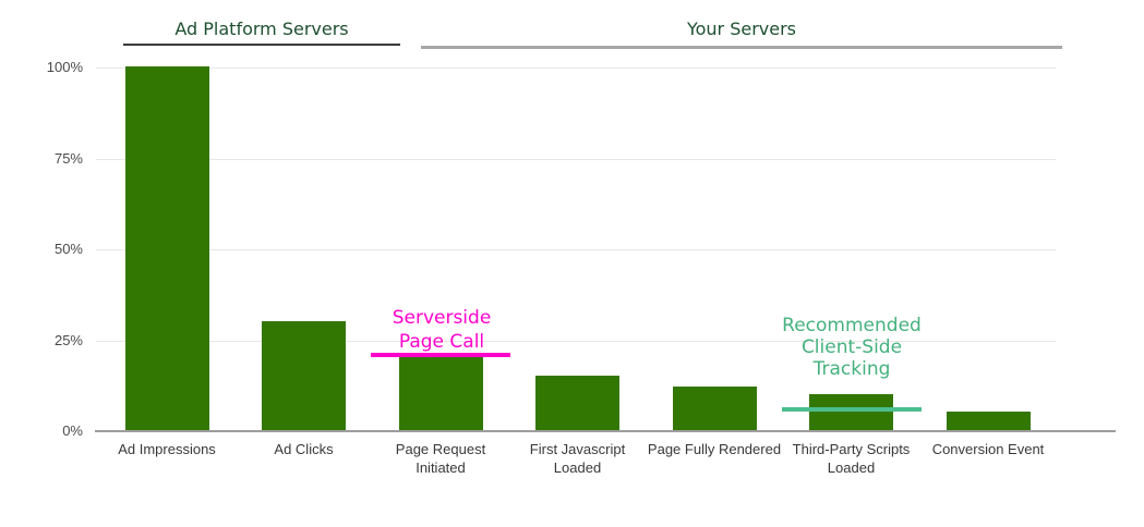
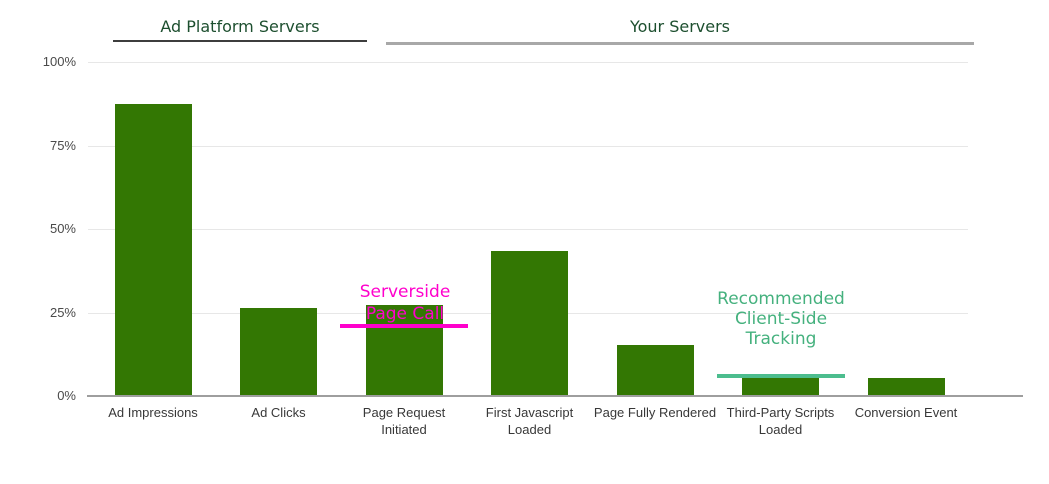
Ad Impressions: 100% -> 87%
Ad Clicks: 30% -> 26%
Page Request Initiated: 20% -> 27%
First Javascript Loaded: 15% -> 43%
Page Fully Rendered: 12% -> 15%
Third-Party Scripts Loaded: 10% -> 6%
